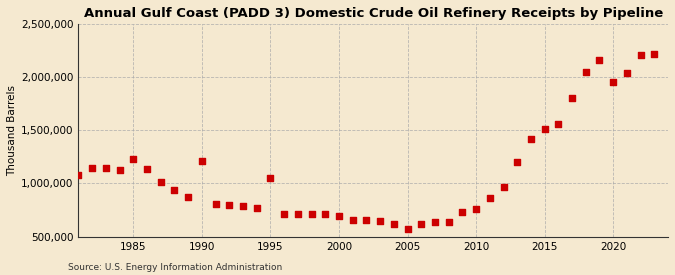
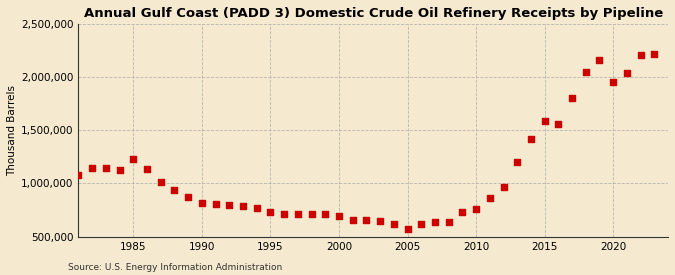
1990: 1,210,000 -> 820,000
1995: 1,050,000 -> 730,000
2015: 1,510,000 -> 1,590,000
